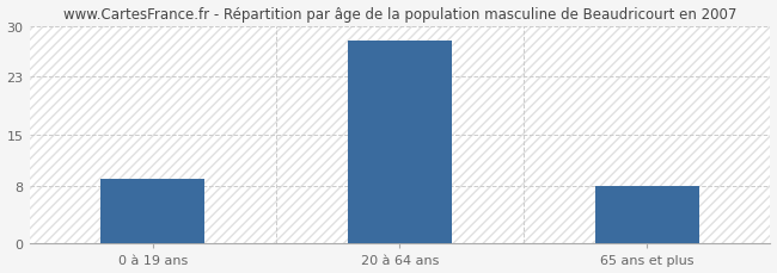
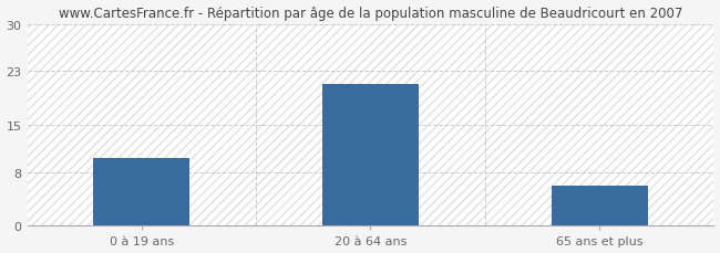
0 à 19 ans: 9 -> 10
20 à 64 ans: 28 -> 21
65 ans et plus: 8 -> 6
